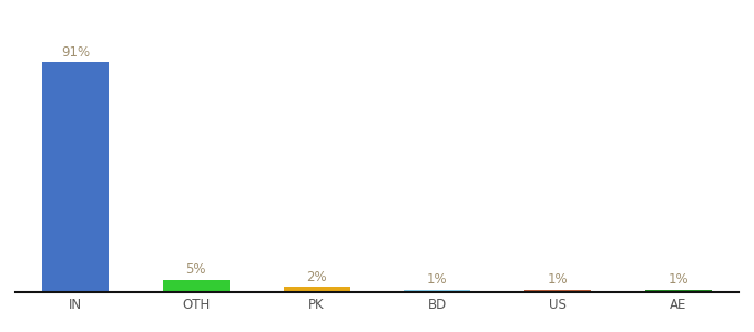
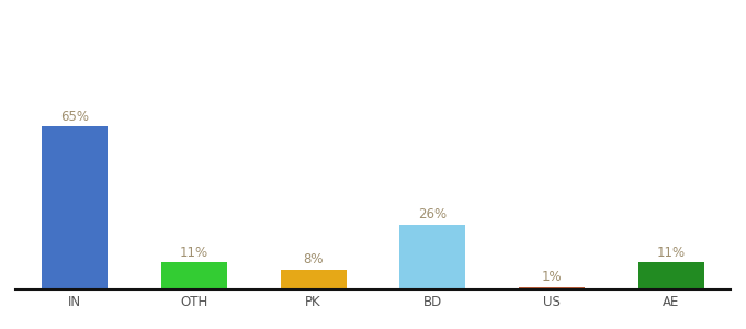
IN: 91% -> 65%
OTH: 5% -> 11%
PK: 2% -> 8%
BD: 1% -> 26%
AE: 1% -> 11%
